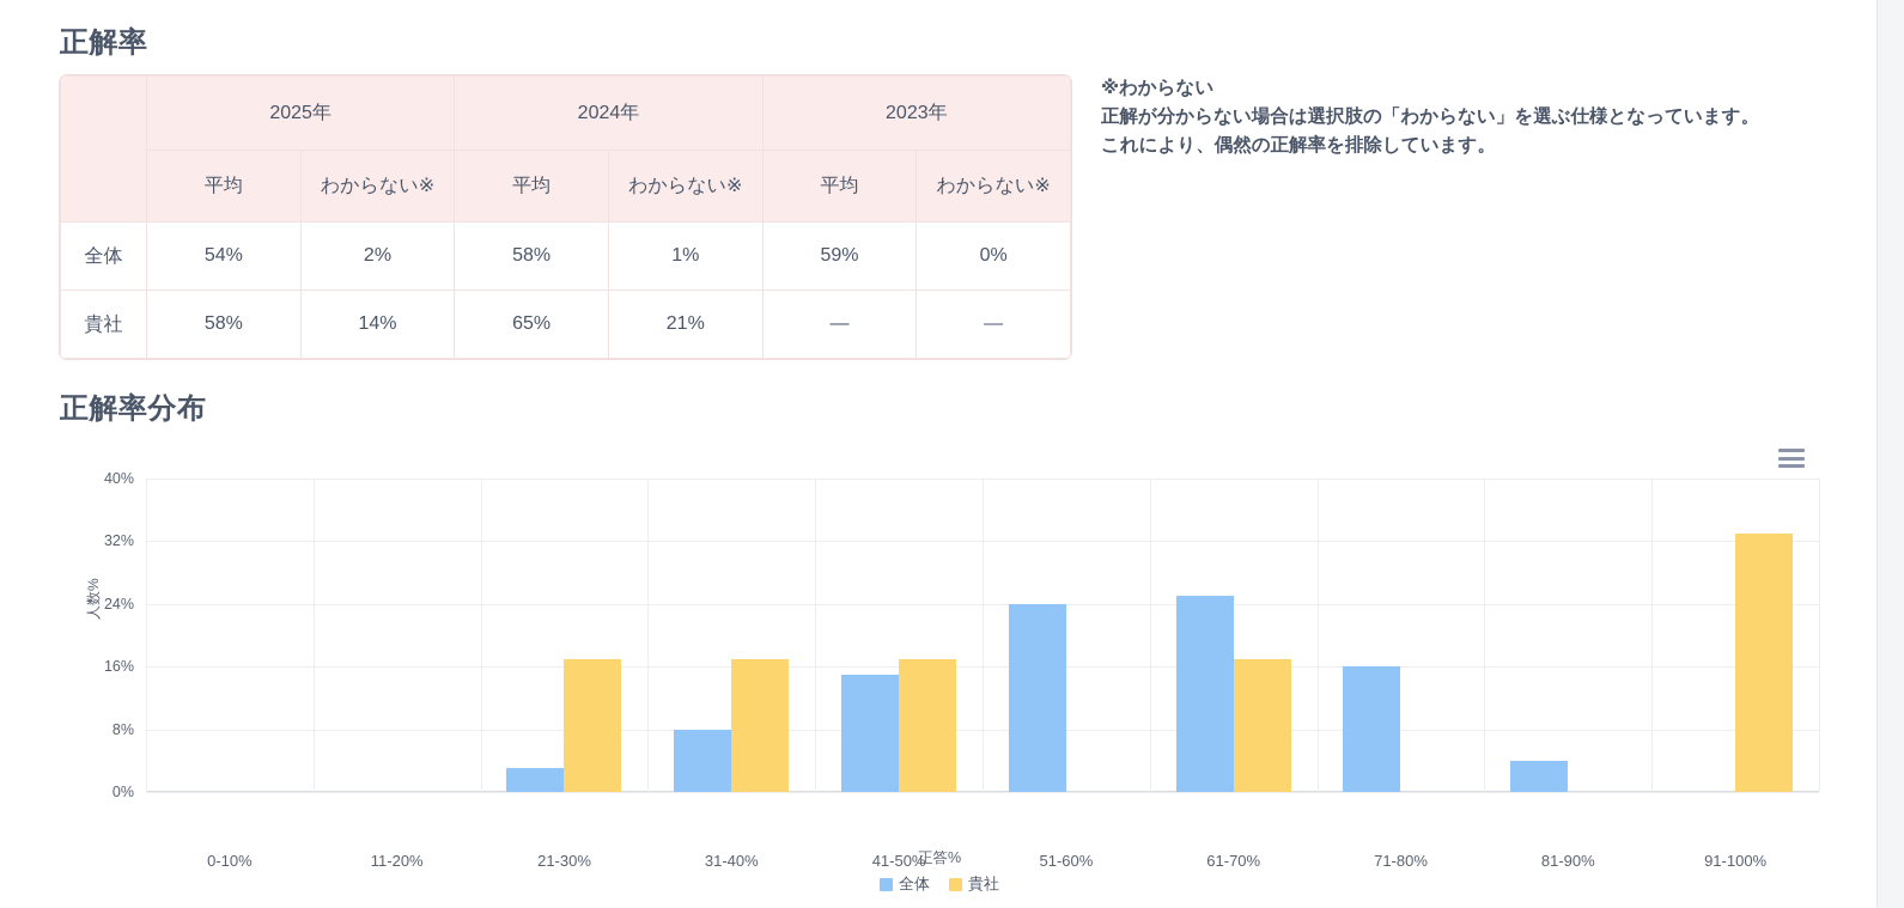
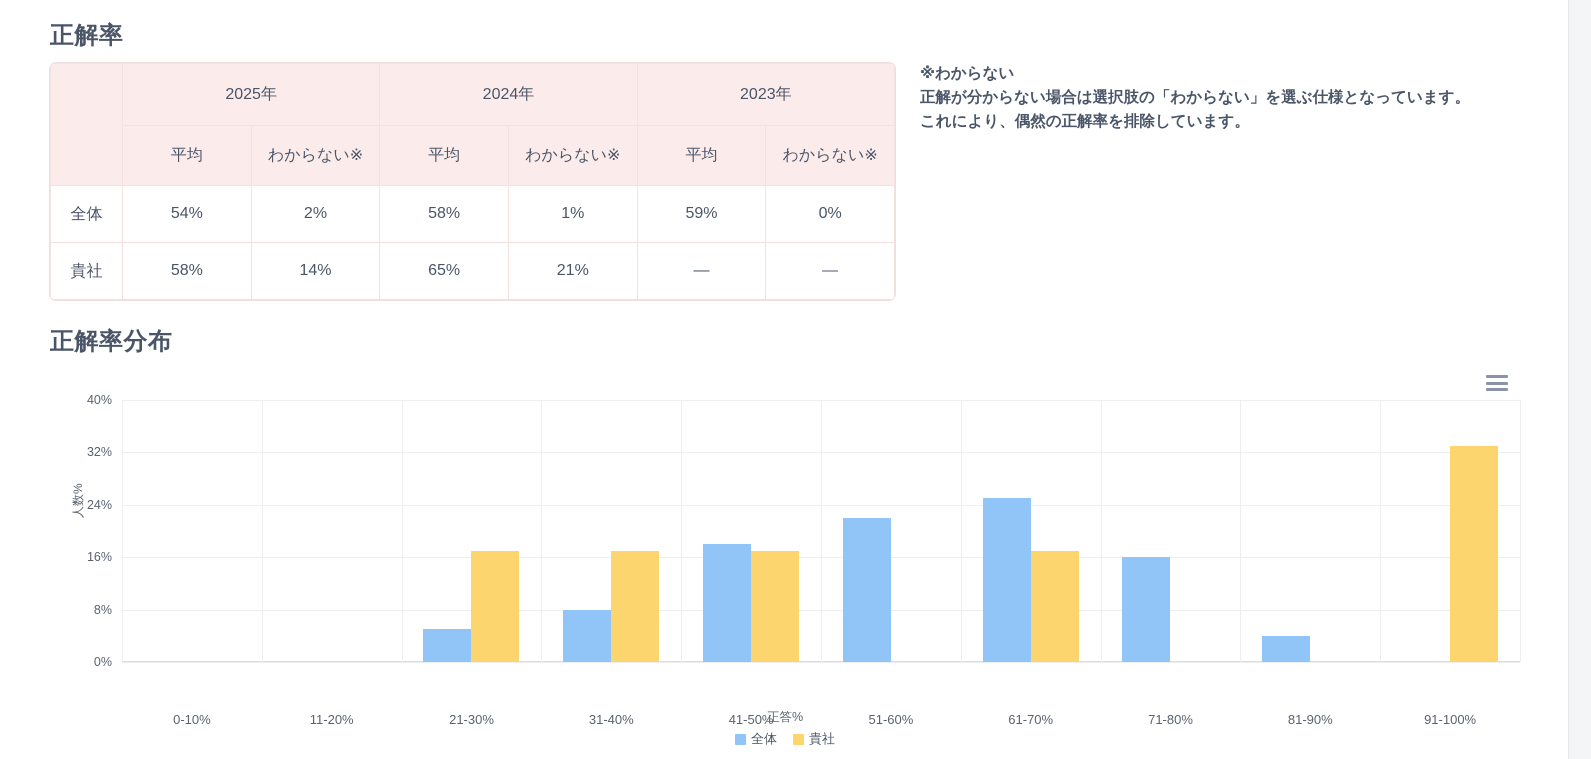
全体/21-30%: 3% -> 5%
全体/41-50%: 15% -> 18%
全体/51-60%: 24% -> 22%
